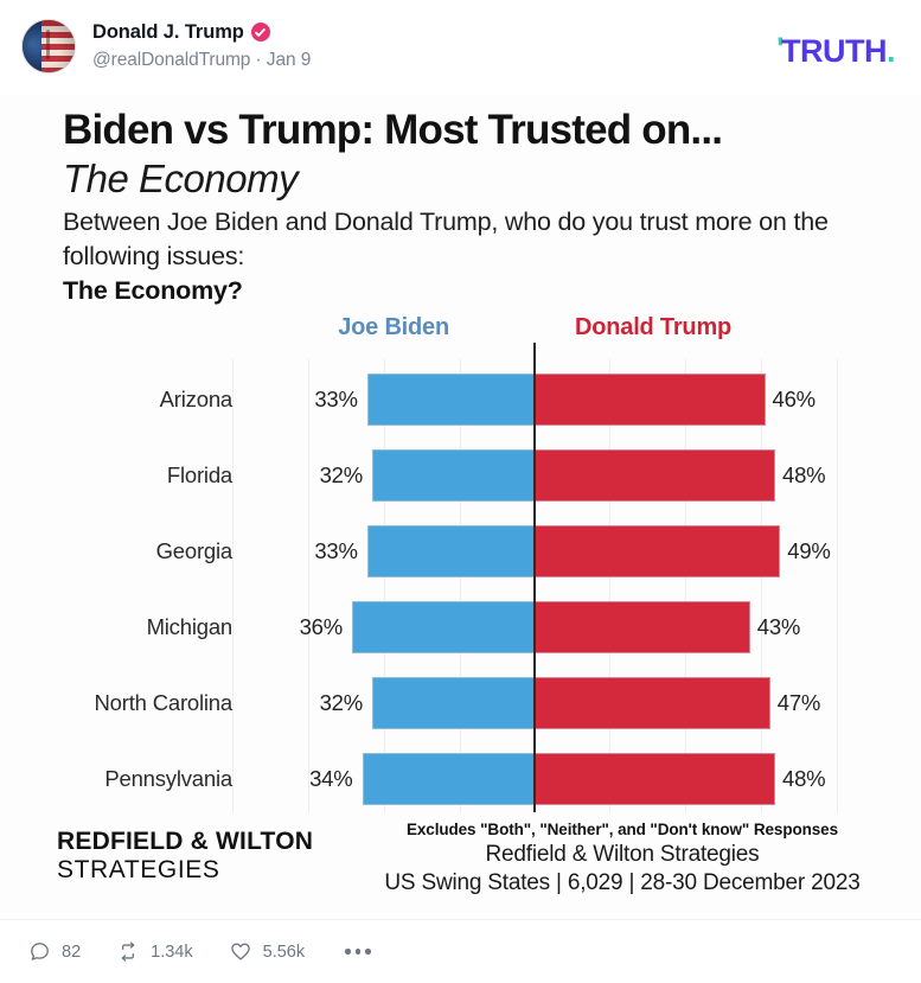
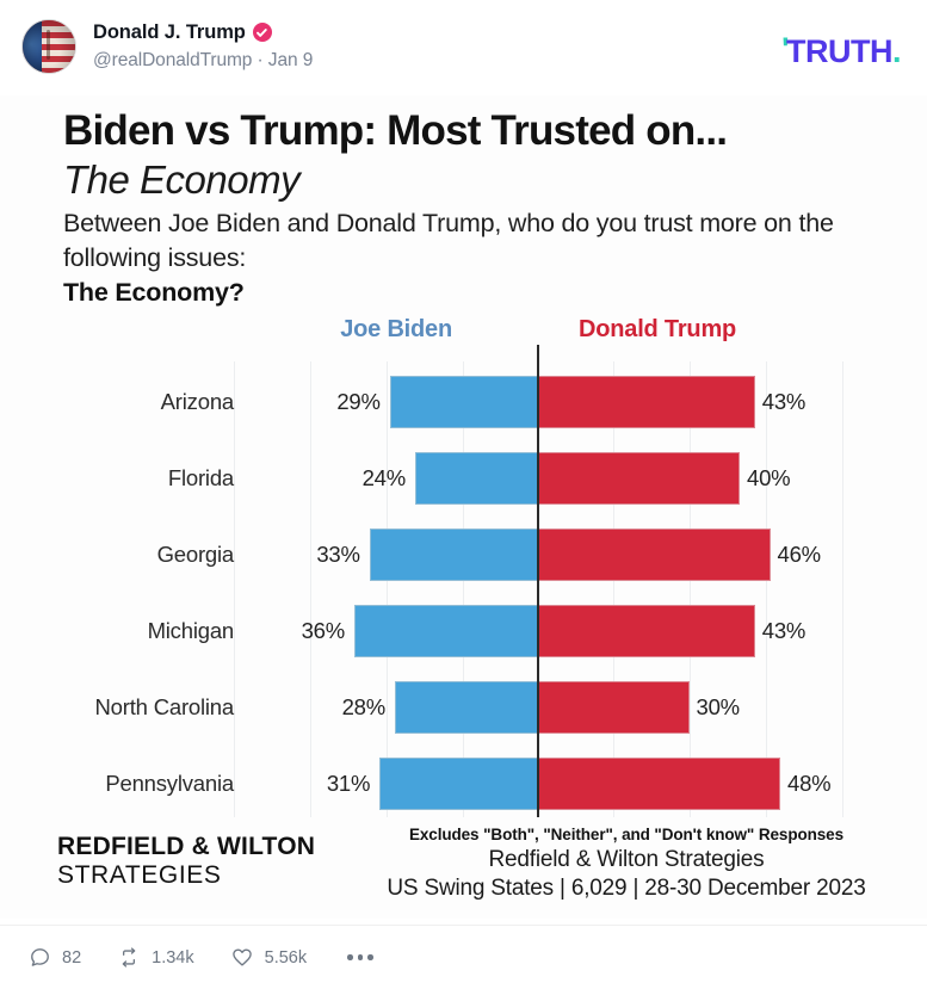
Joe Biden/Arizona: 33% -> 29%
Donald Trump/Arizona: 46% -> 43%
Joe Biden/Florida: 32% -> 24%
Donald Trump/Florida: 48% -> 40%
Donald Trump/Georgia: 49% -> 46%
Joe Biden/North Carolina: 32% -> 28%
Donald Trump/North Carolina: 47% -> 30%
Joe Biden/Pennsylvania: 34% -> 31%
